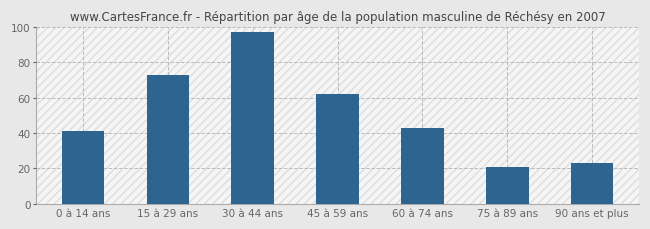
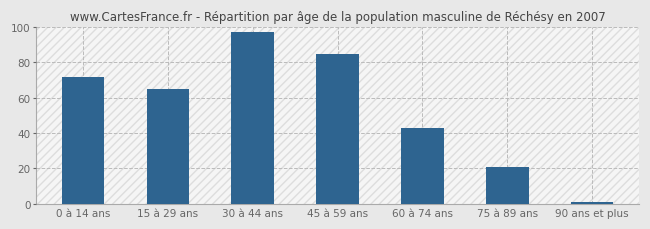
0 à 14 ans: 41 -> 72
15 à 29 ans: 73 -> 65
45 à 59 ans: 62 -> 85
90 ans et plus: 23 -> 1
